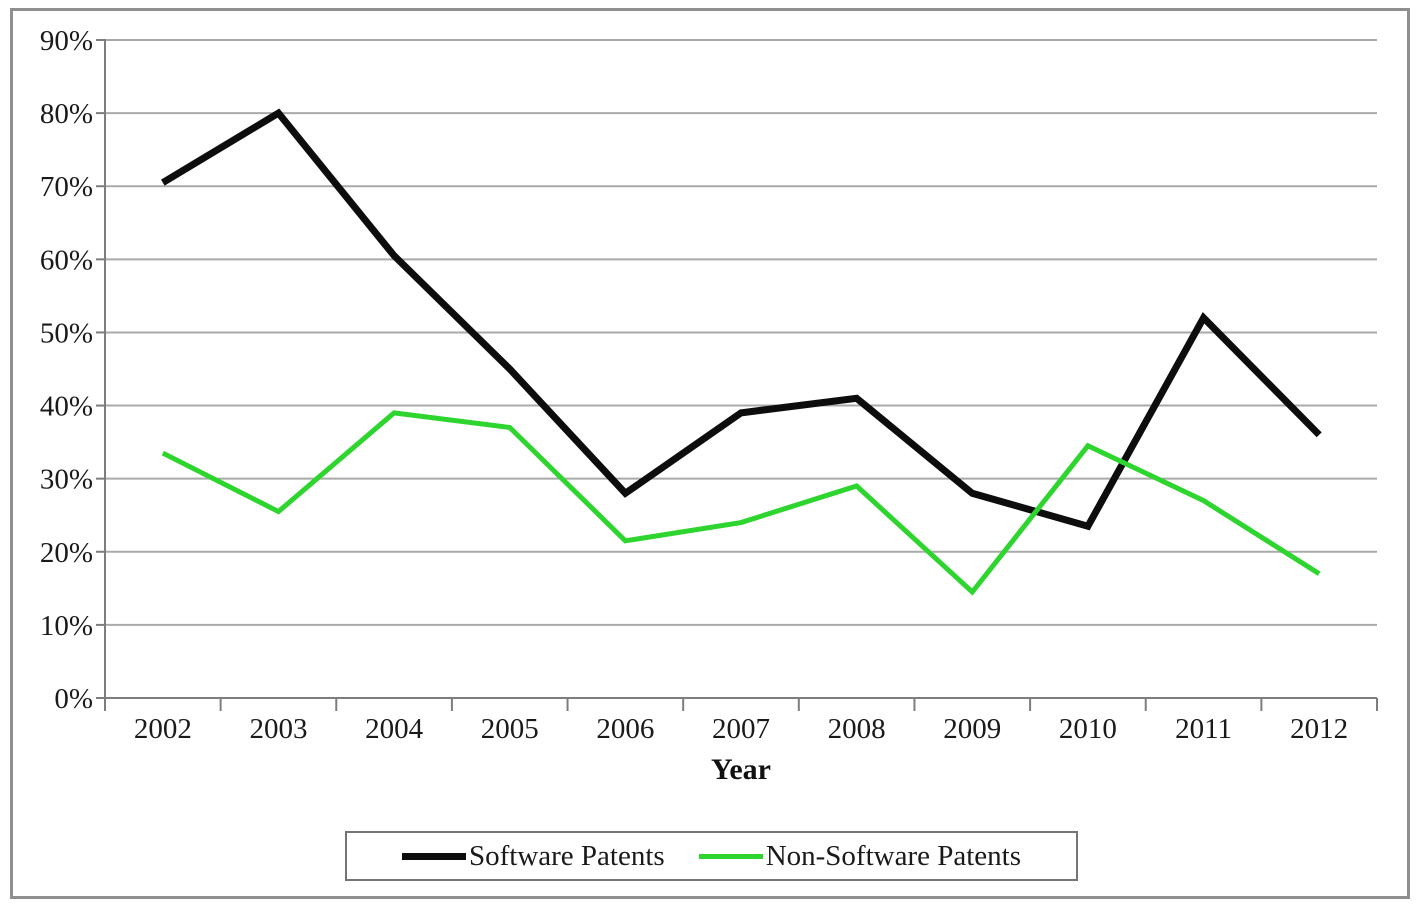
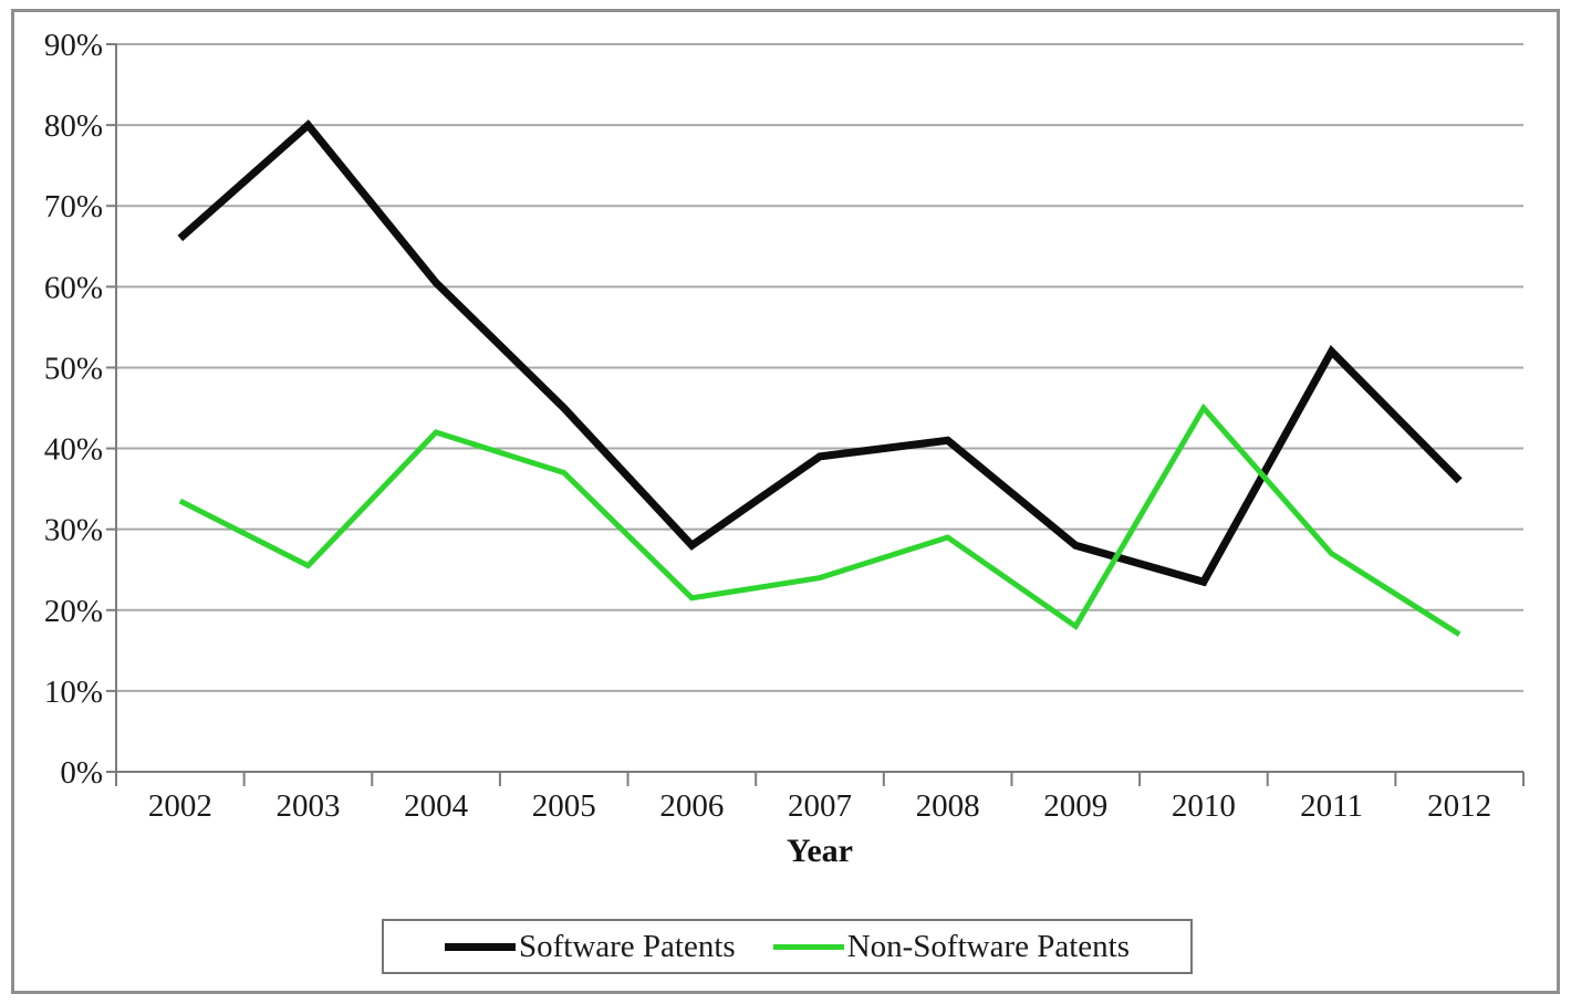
Software Patents/2002: 70% -> 66%
Non-Software Patents/2004: 39% -> 42%
Non-Software Patents/2009: 14% -> 18%
Non-Software Patents/2010: 34% -> 45%
